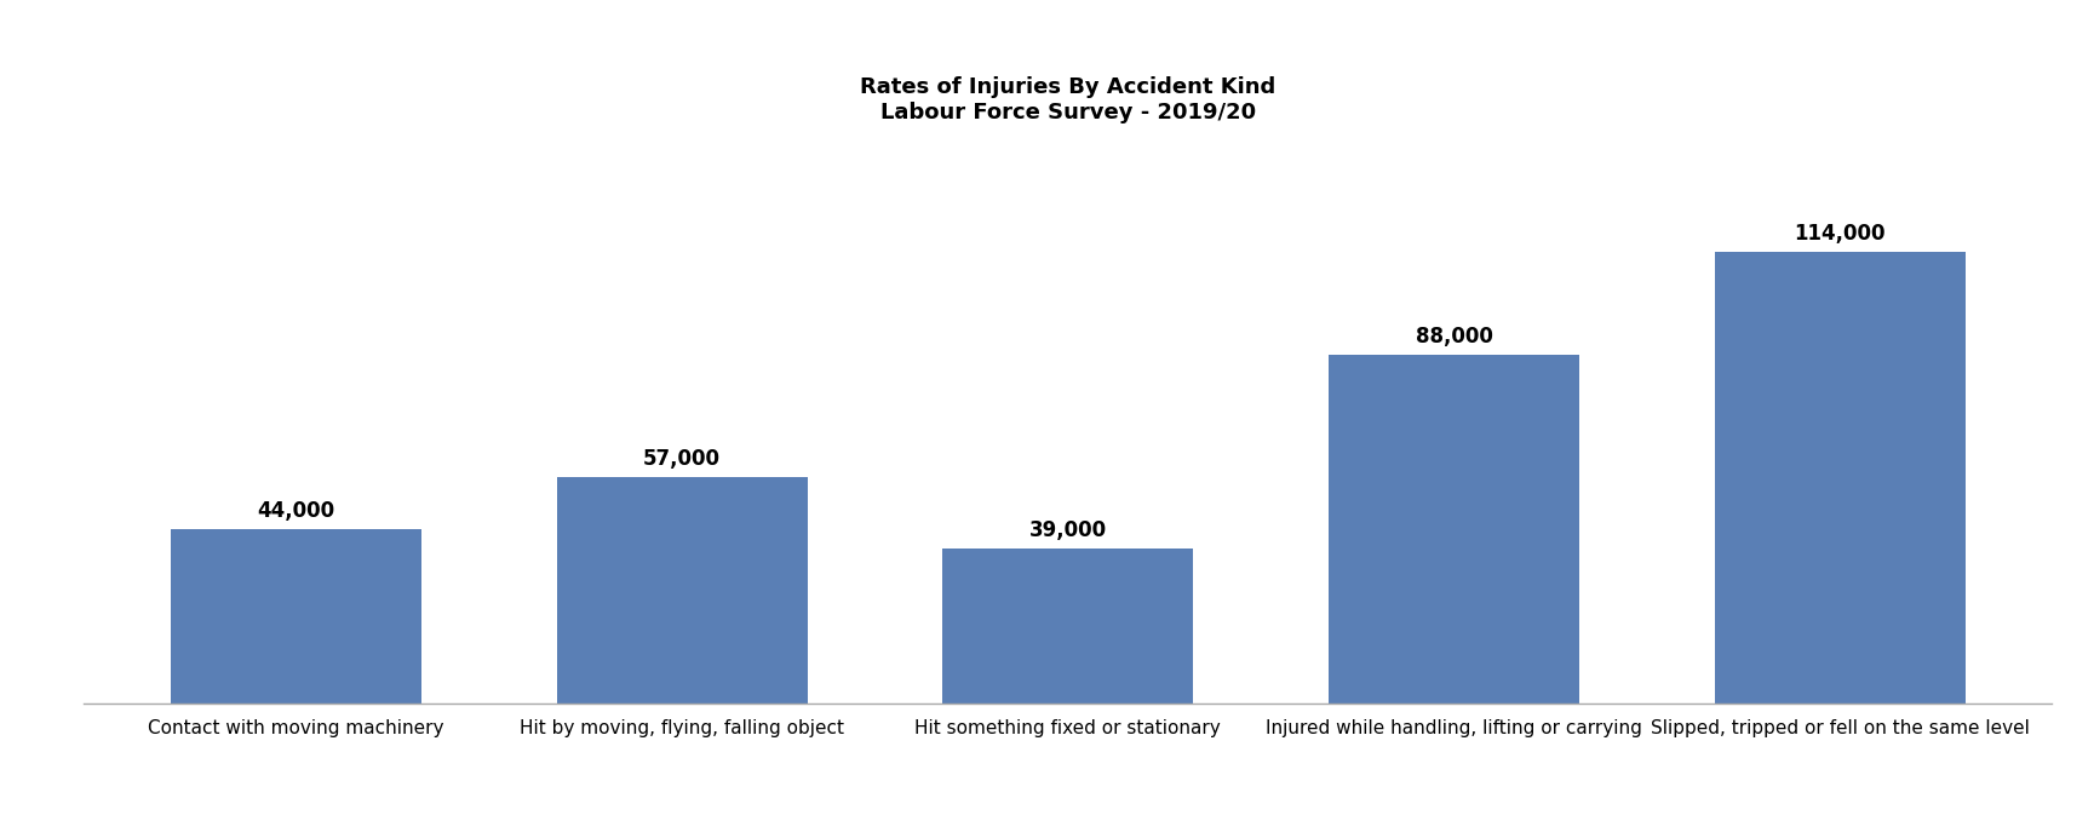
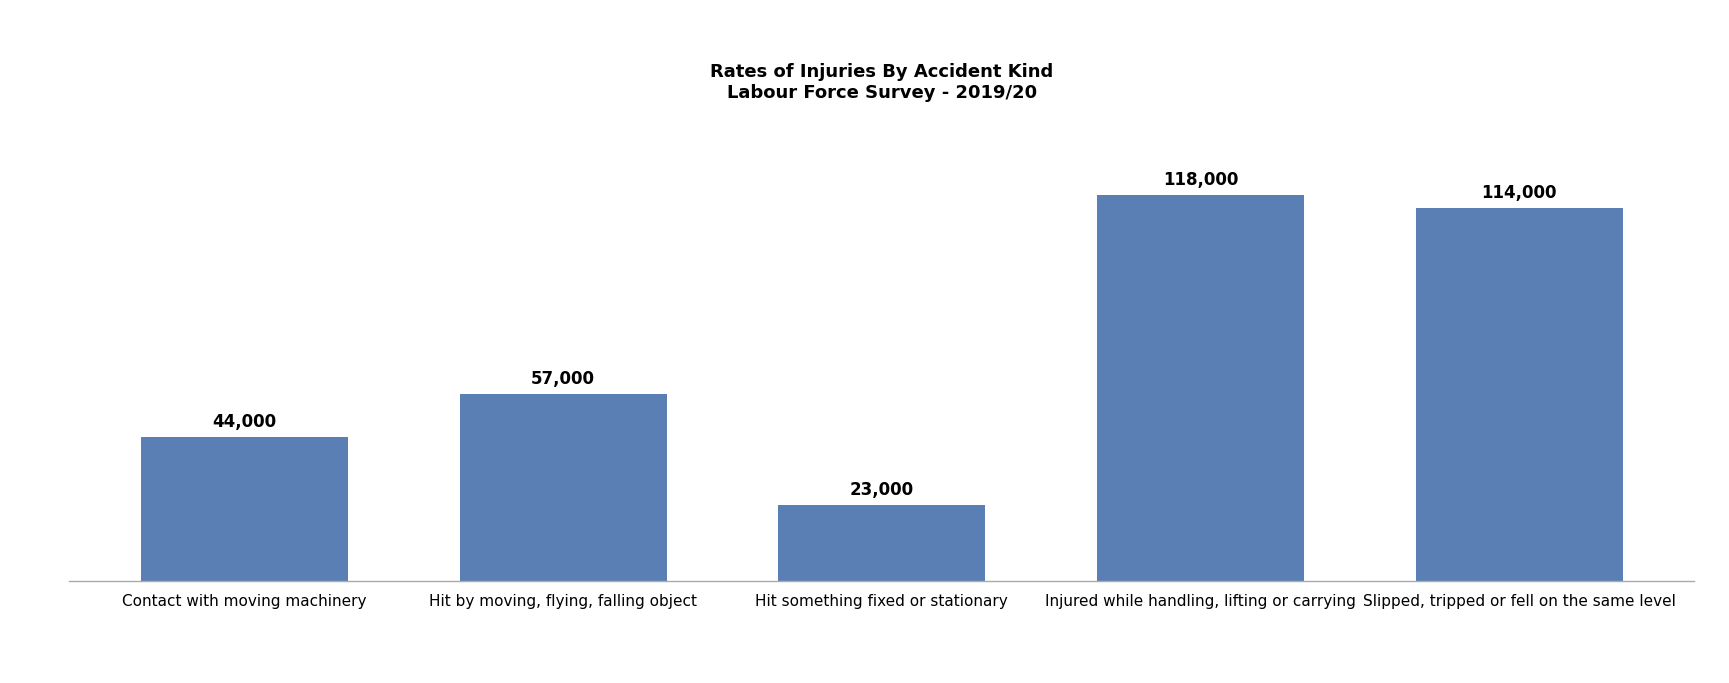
Hit something fixed or stationary: 39,000 -> 23,000
Injured while handling, lifting or carrying: 88,000 -> 118,000
